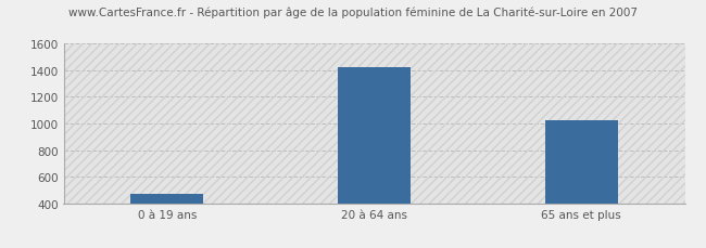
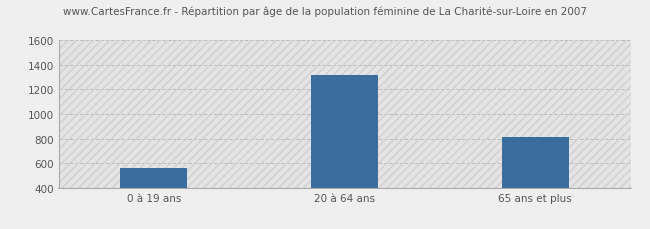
0 à 19 ans: 470 -> 560
20 à 64 ans: 1420 -> 1320
65 ans et plus: 1020 -> 810
